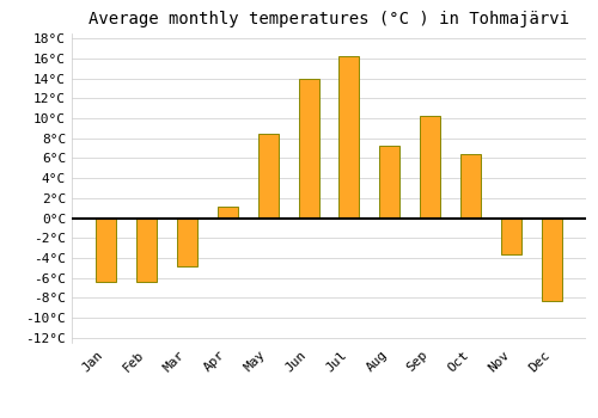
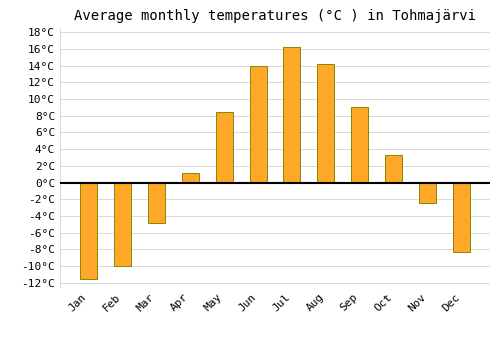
Jan: -6.4°C -> -11.5°C
Feb: -6.4°C -> -10.0°C
Aug: 7.2°C -> 14.2°C
Sep: 10.2°C -> 9.0°C
Oct: 6.4°C -> 3.3°C
Nov: -3.6°C -> -2.5°C
